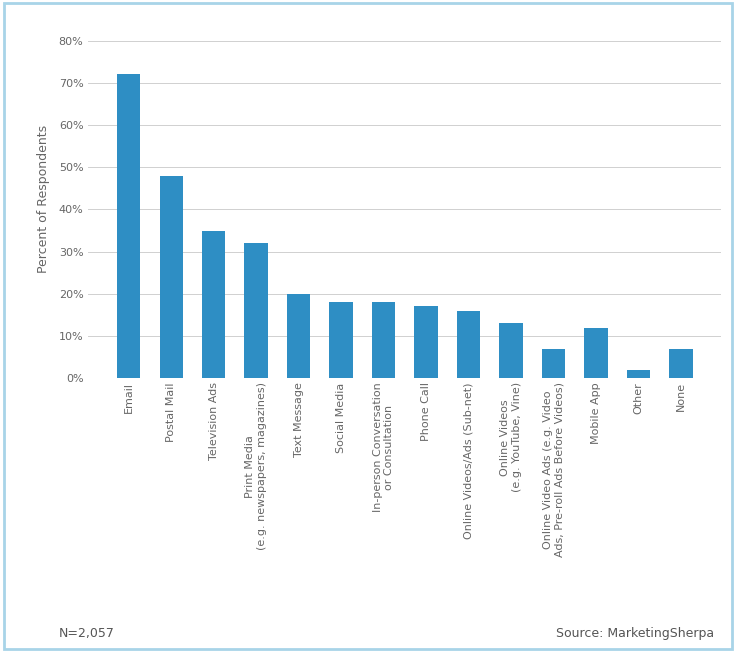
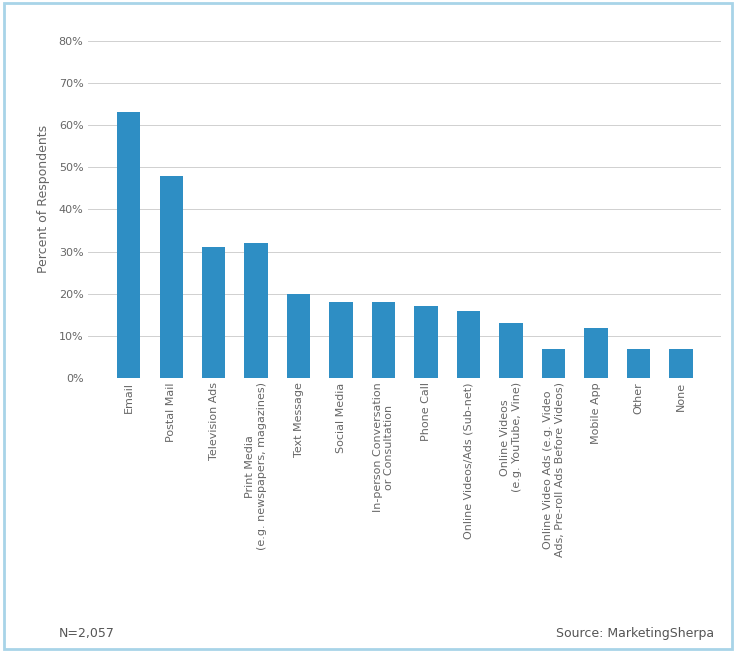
Email: 72% -> 63%
Television Ads: 35% -> 31%
Other: 2% -> 7%
